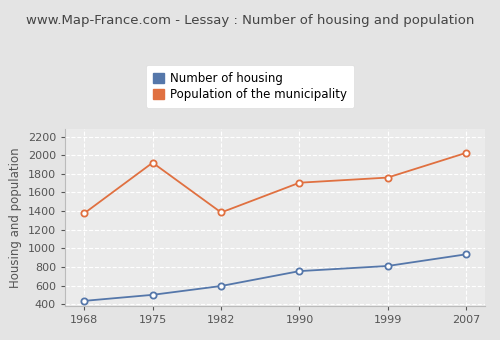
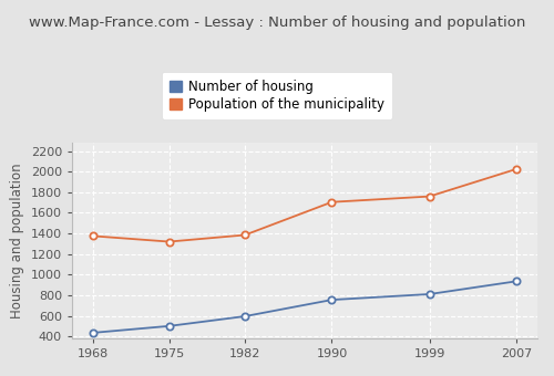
Population of the municipality/1975: 1920 -> 1320
